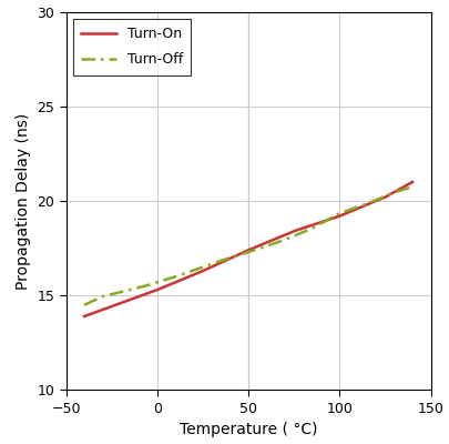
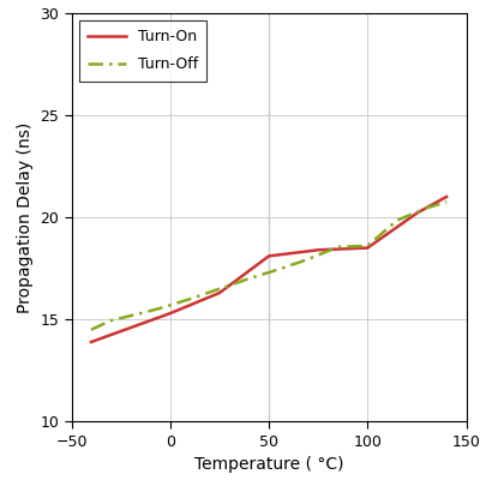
Turn-On/50: 17.4 -> 18.1
Turn-On/100: 19.2 -> 18.5
Turn-Off/100: 19.4 -> 18.6
